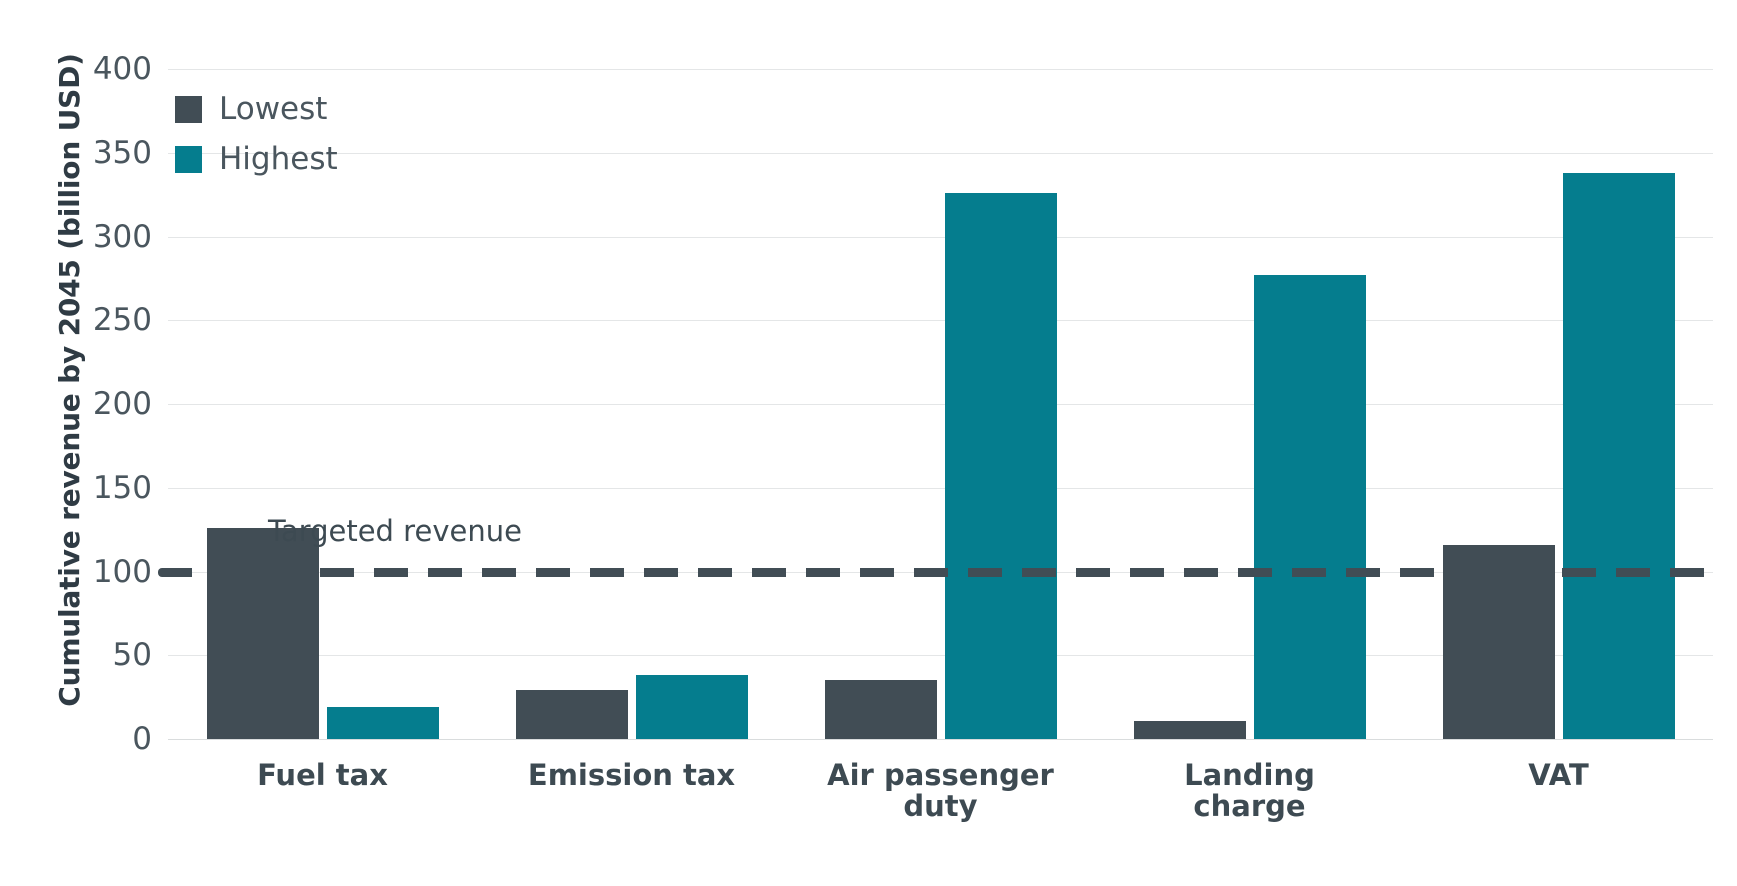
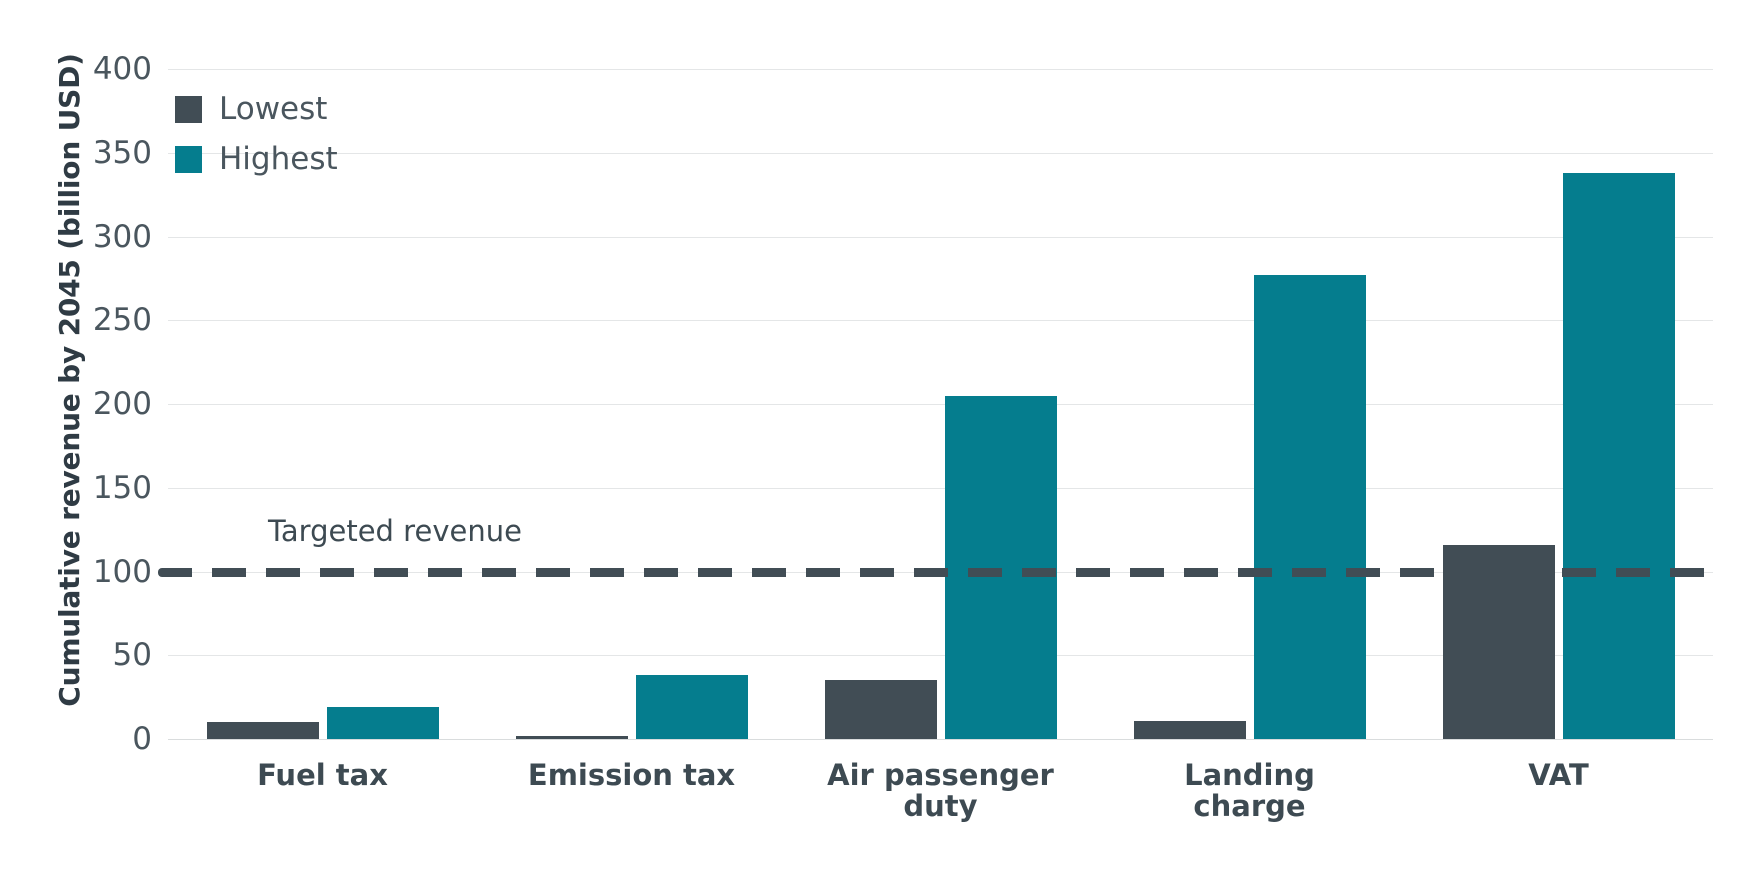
Lowest/Fuel tax: 126 -> 10
Lowest/Emission tax: 29 -> 2
Highest/Air passenger duty: 326 -> 205
